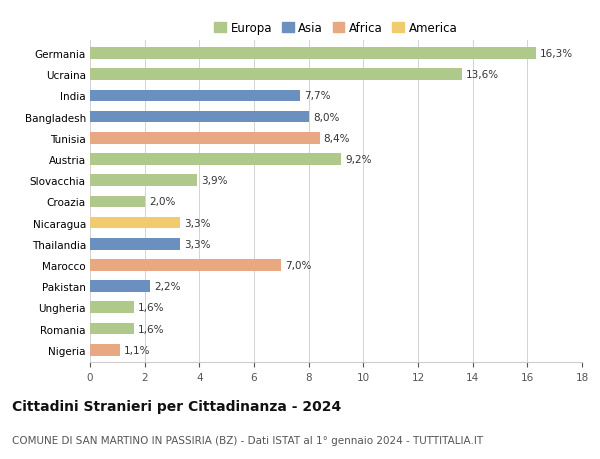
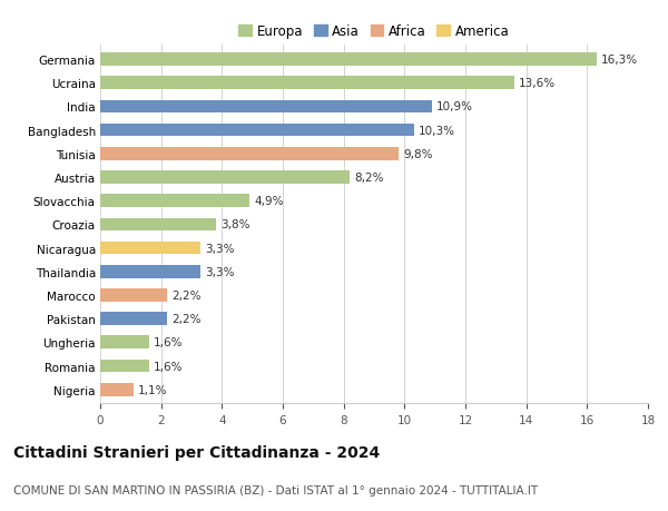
India: 7,7% -> 10,9%
Bangladesh: 8,0% -> 10,3%
Tunisia: 8,4% -> 9,8%
Austria: 9,2% -> 8,2%
Slovacchia: 3,9% -> 4,9%
Croazia: 2,0% -> 3,8%
Marocco: 7,0% -> 2,2%
